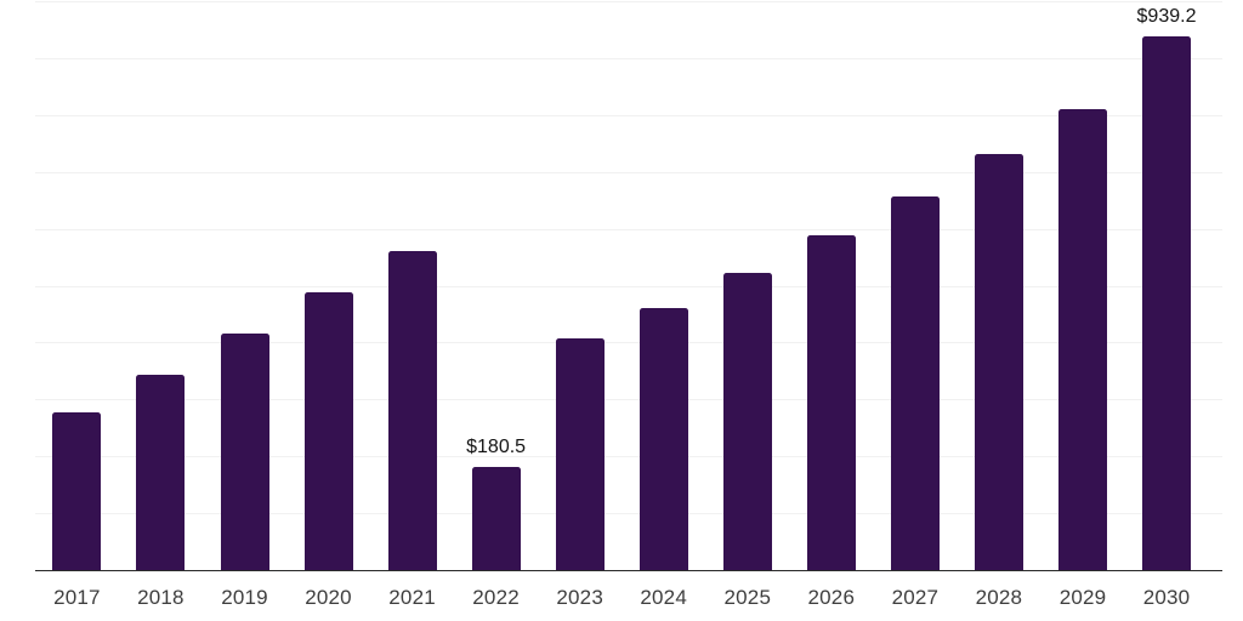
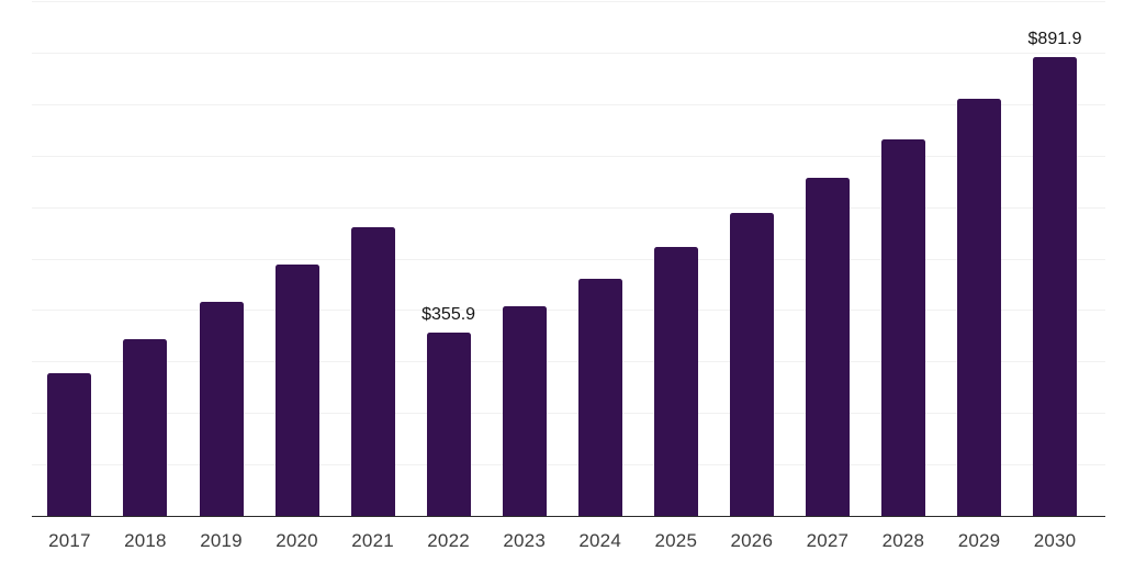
2022: $180.5 -> $355.9
2030: $939.2 -> $891.9
